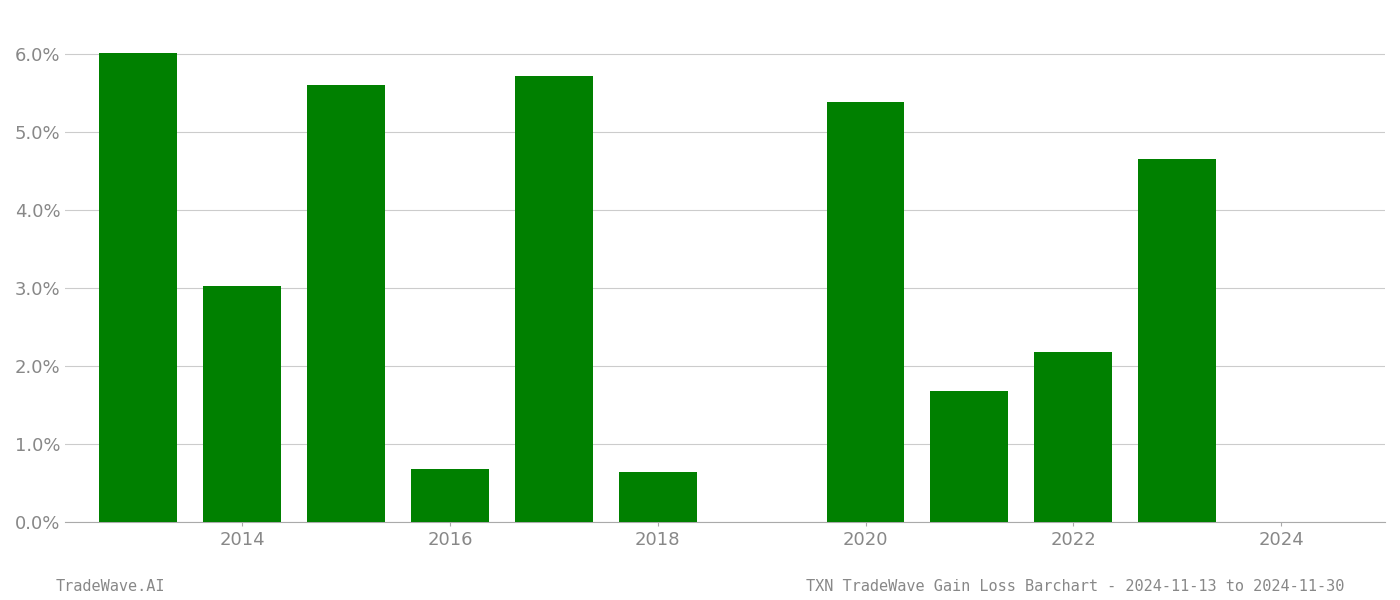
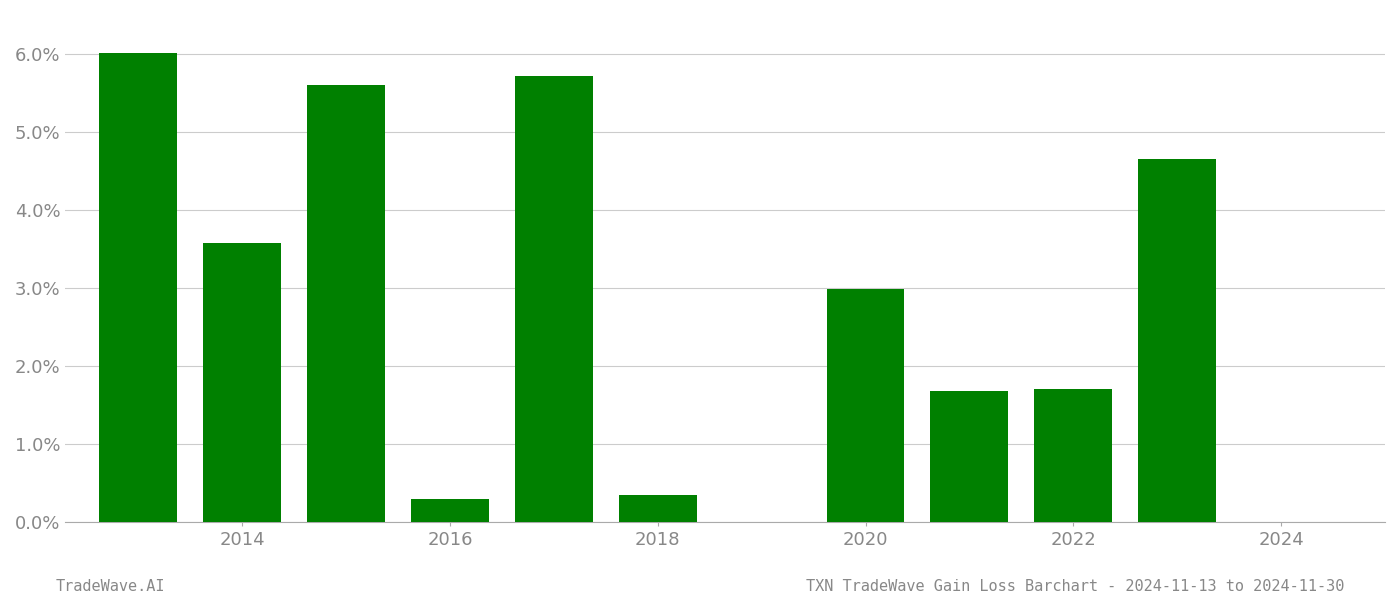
2014: 3.02% -> 3.58%
2016: 0.68% -> 0.30%
2018: 0.64% -> 0.35%
2020: 5.38% -> 2.99%
2022: 2.18% -> 1.70%
